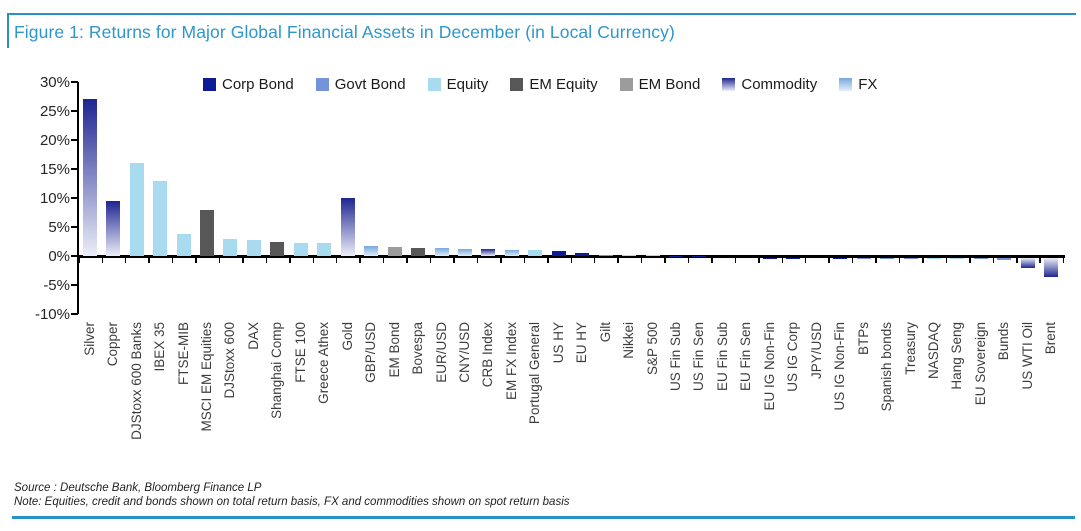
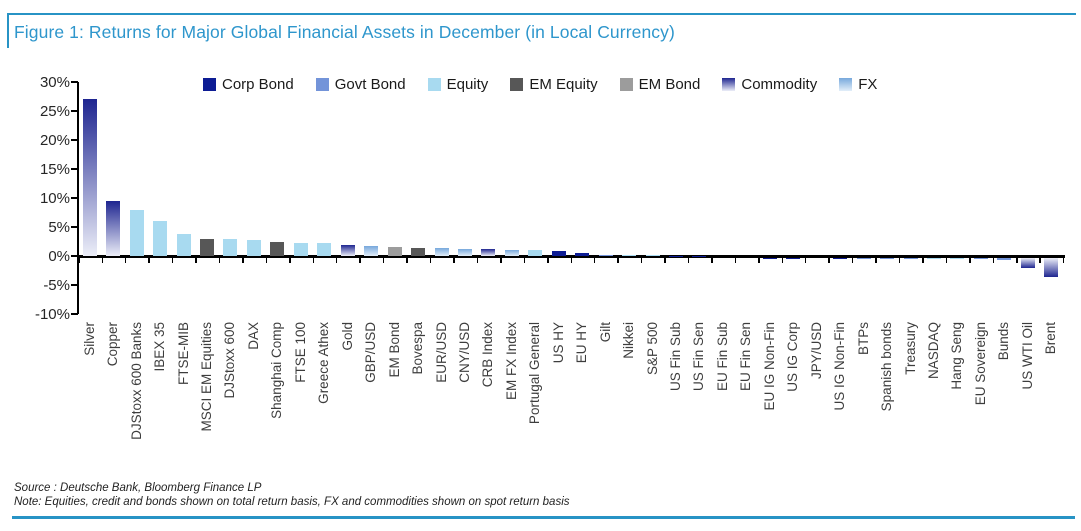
DJStoxx 600 Banks: 16% -> 8%
IBEX 35: 13% -> 6%
MSCI EM Equities: 8% -> 3%
Gold: 10% -> 2%
